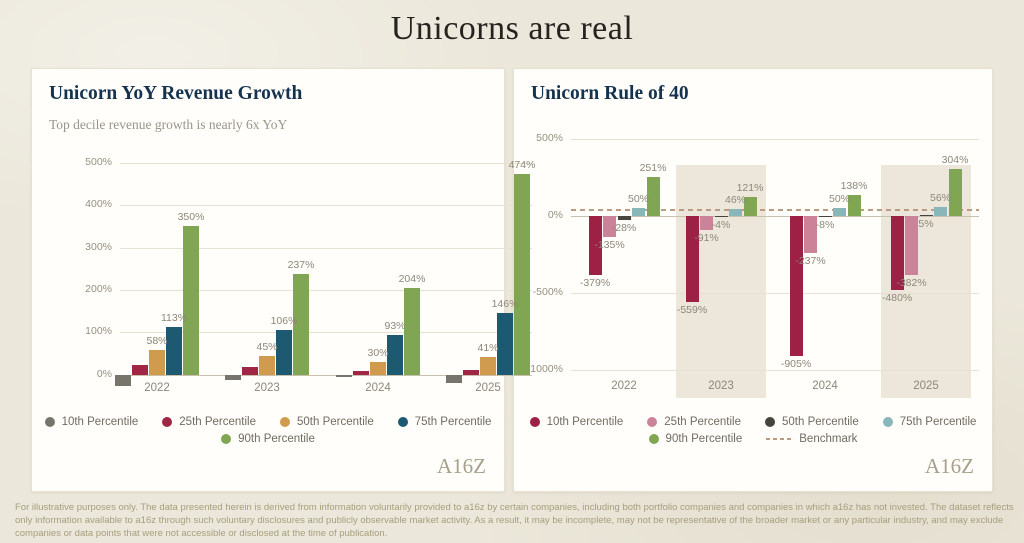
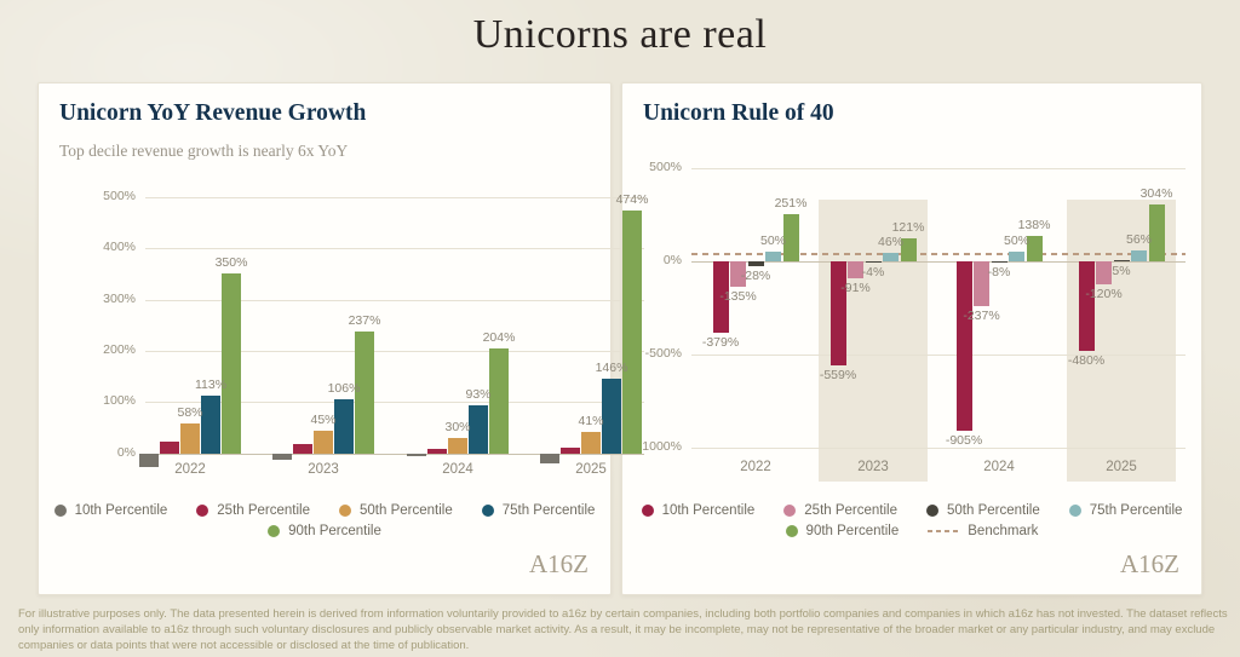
Unicorn Rule of 40/25th Percentile/2025: -382% -> -120%
